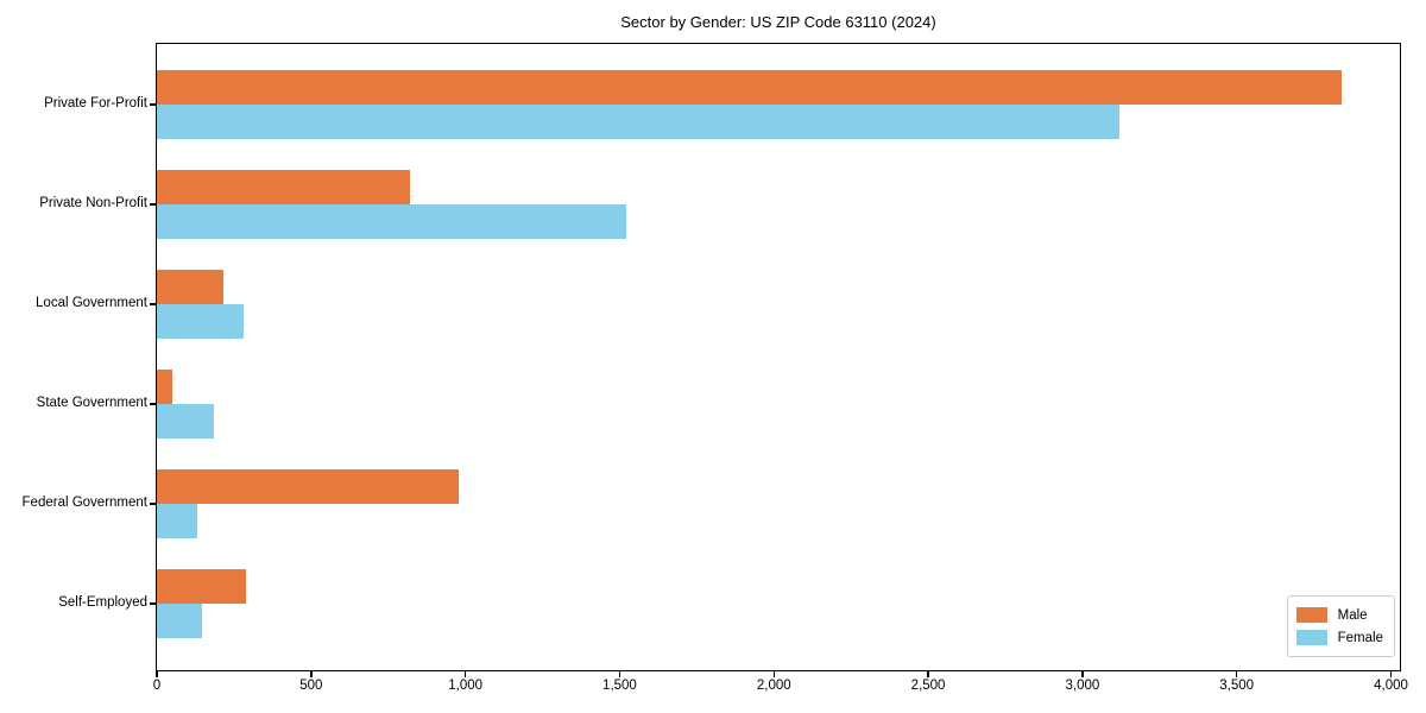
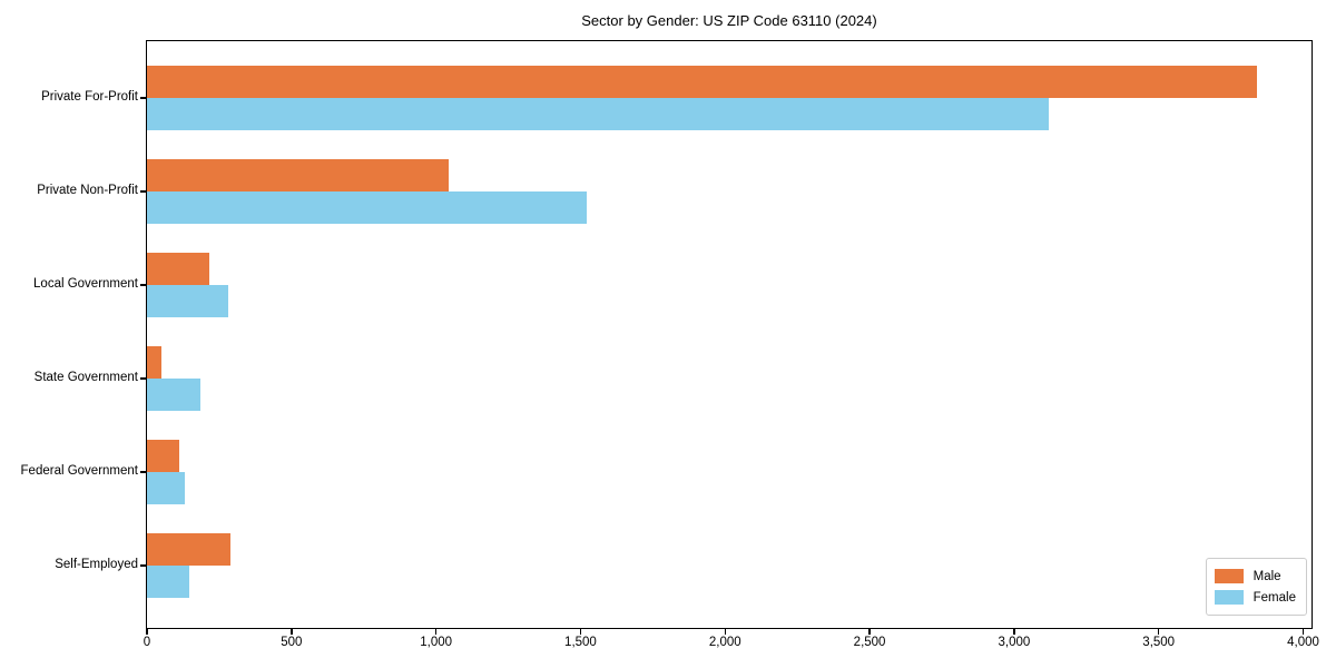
Male/Private Non-Profit: 820 -> 1040
Male/Federal Government: 980 -> 110
